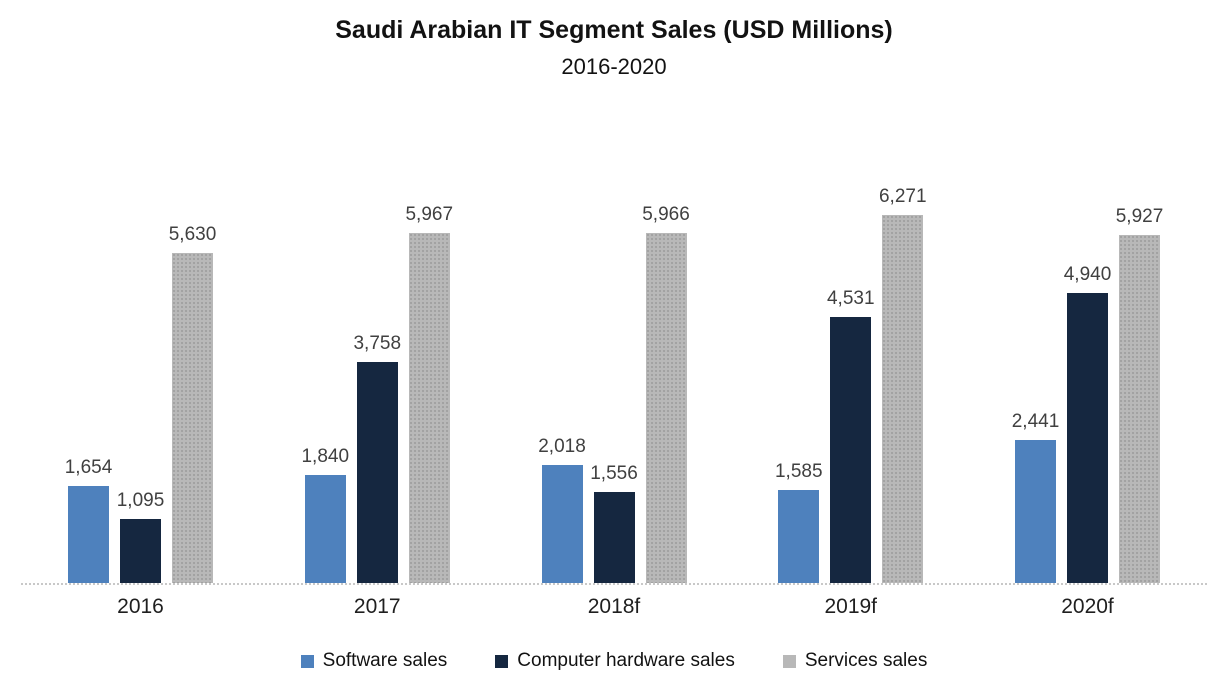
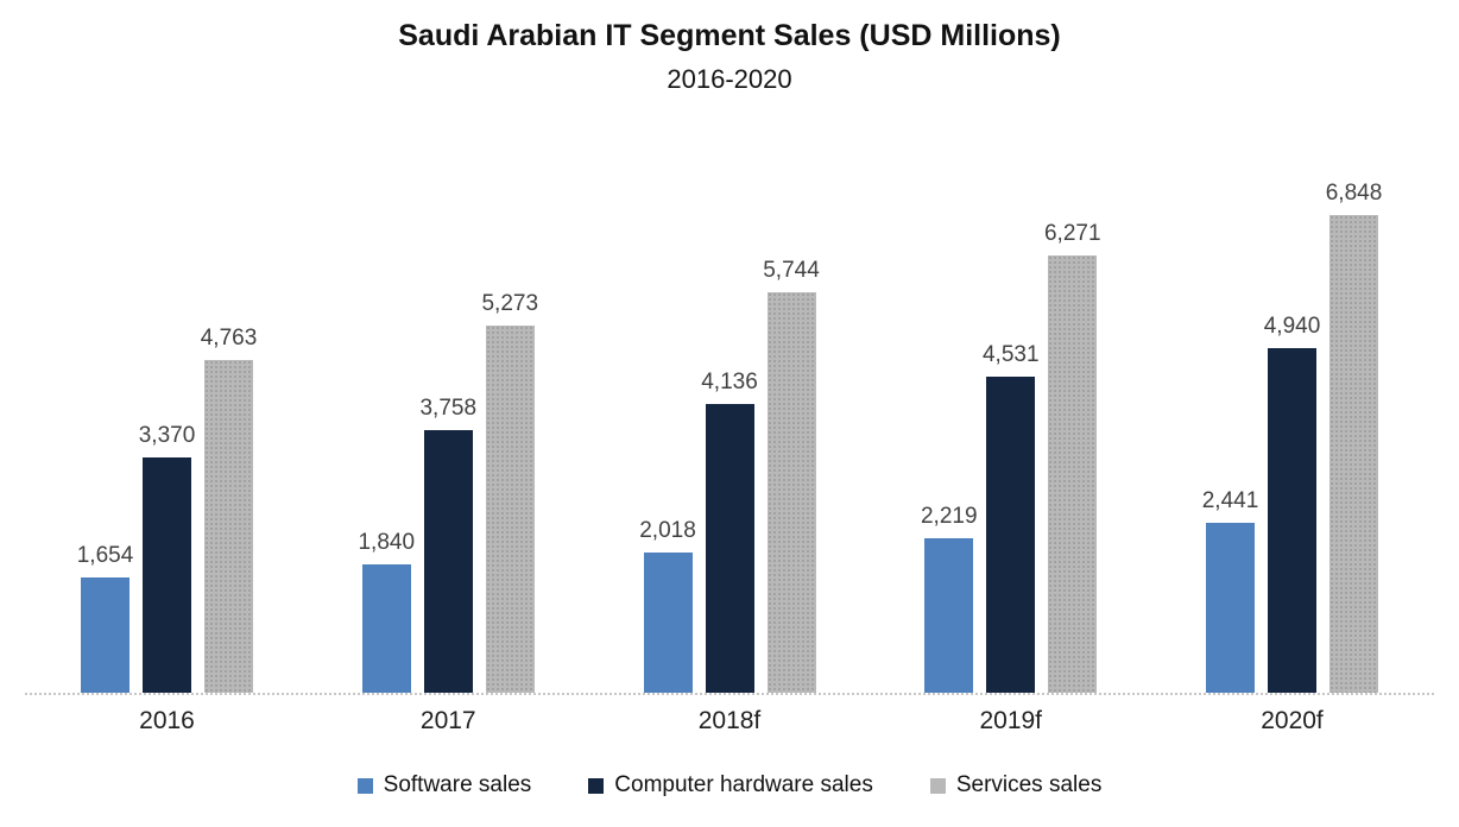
Computer hardware sales/2016: 1,095 -> 3,370
Services sales/2016: 5,630 -> 4,763
Services sales/2017: 5,967 -> 5,273
Computer hardware sales/2018f: 1,556 -> 4,136
Services sales/2018f: 5,966 -> 5,744
Software sales/2019f: 1,585 -> 2,219
Services sales/2020f: 5,927 -> 6,848
